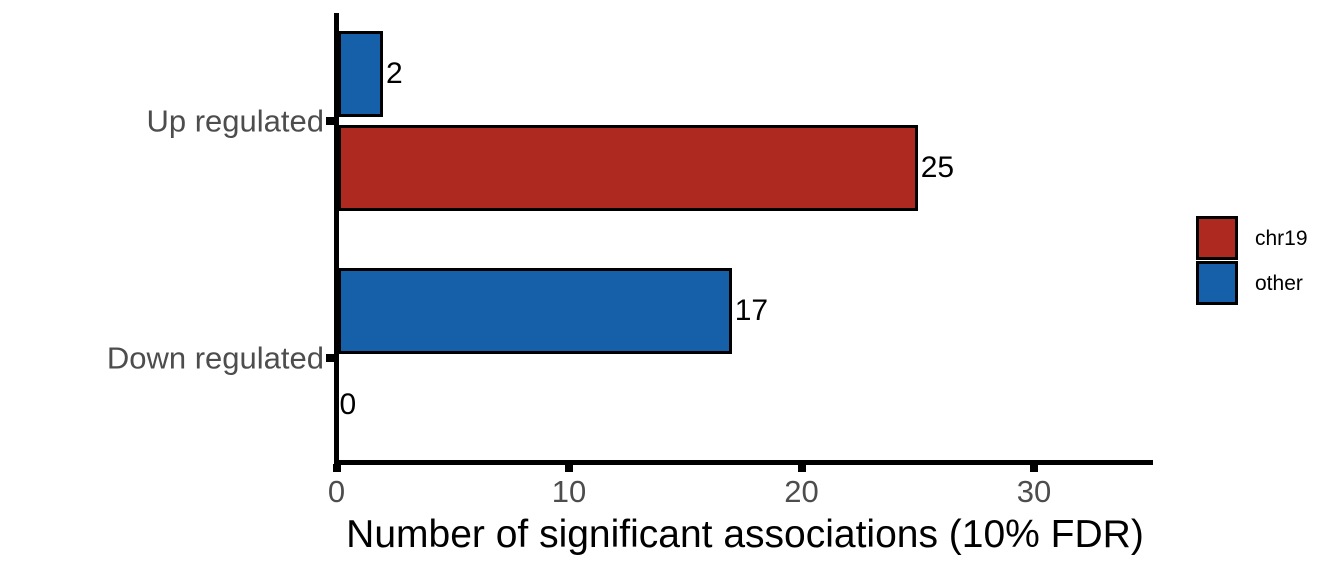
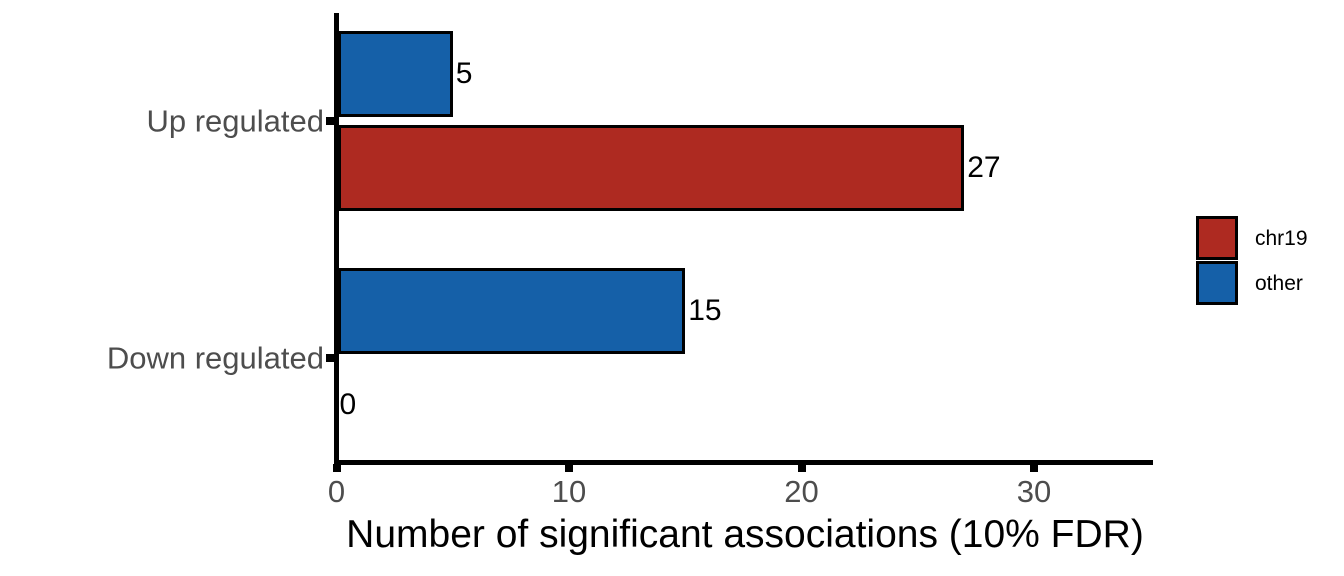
chr19/Up regulated: 25 -> 27
other/Up regulated: 2 -> 5
other/Down regulated: 17 -> 15
